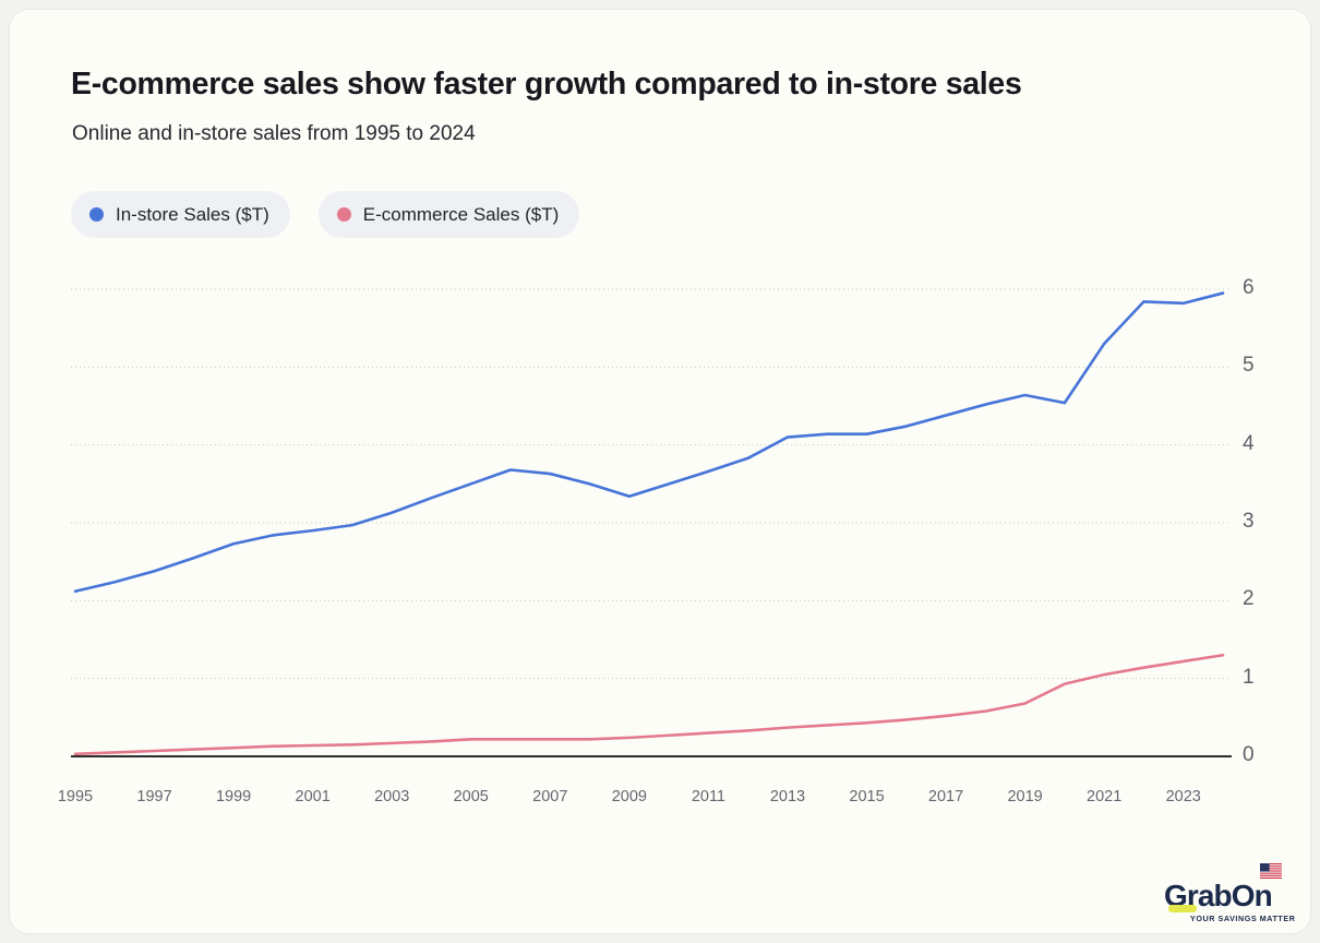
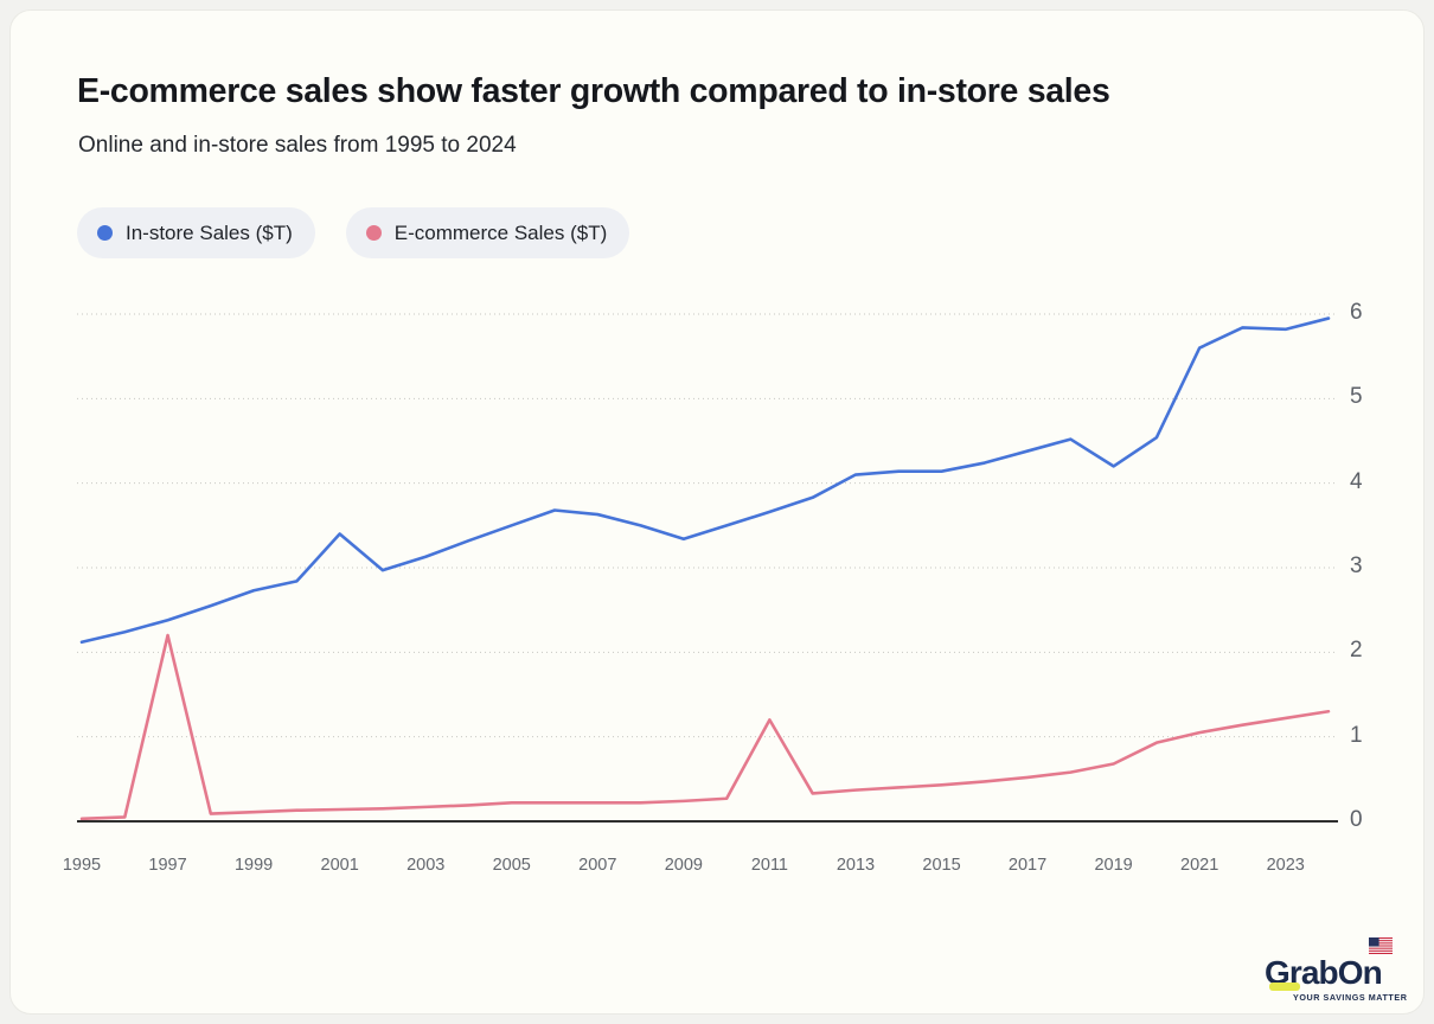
E-commerce Sales ($T)/1997: 0.1 -> 2.2
In-store Sales ($T)/2001: 2.9 -> 3.4
E-commerce Sales ($T)/2011: 0.3 -> 1.2
In-store Sales ($T)/2019: 4.6 -> 4.2
In-store Sales ($T)/2021: 5.3 -> 5.6
